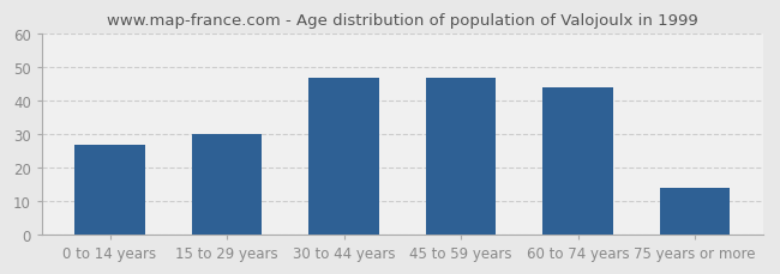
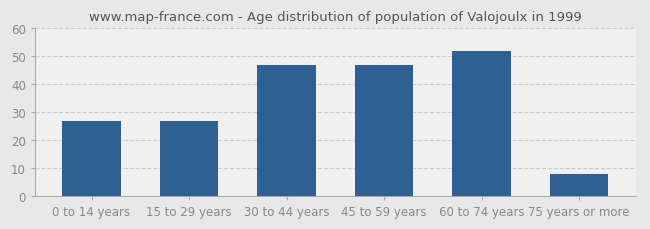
15 to 29 years: 30 -> 27
60 to 74 years: 44 -> 52
75 years or more: 14 -> 8
